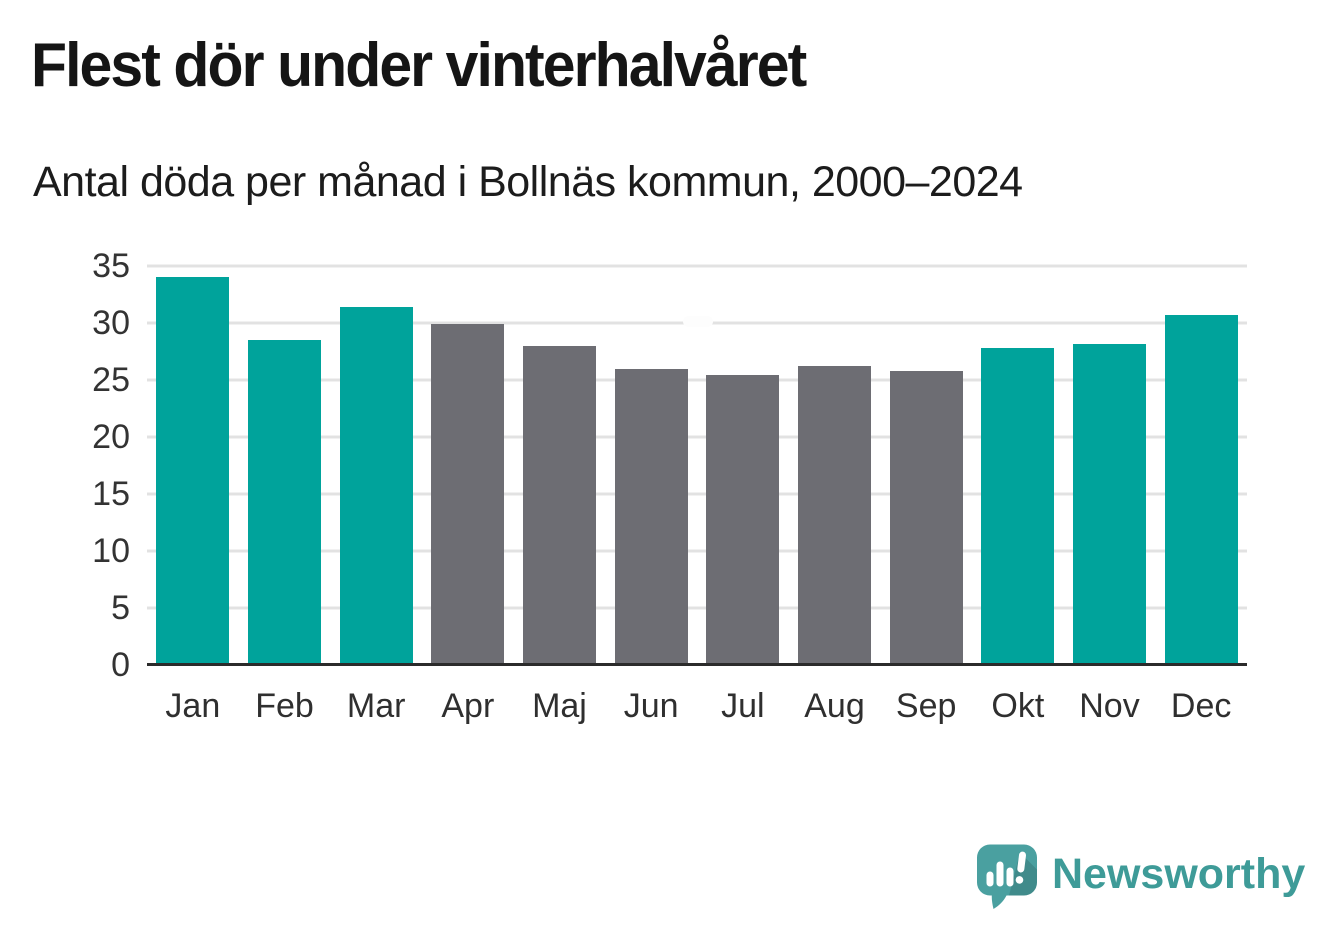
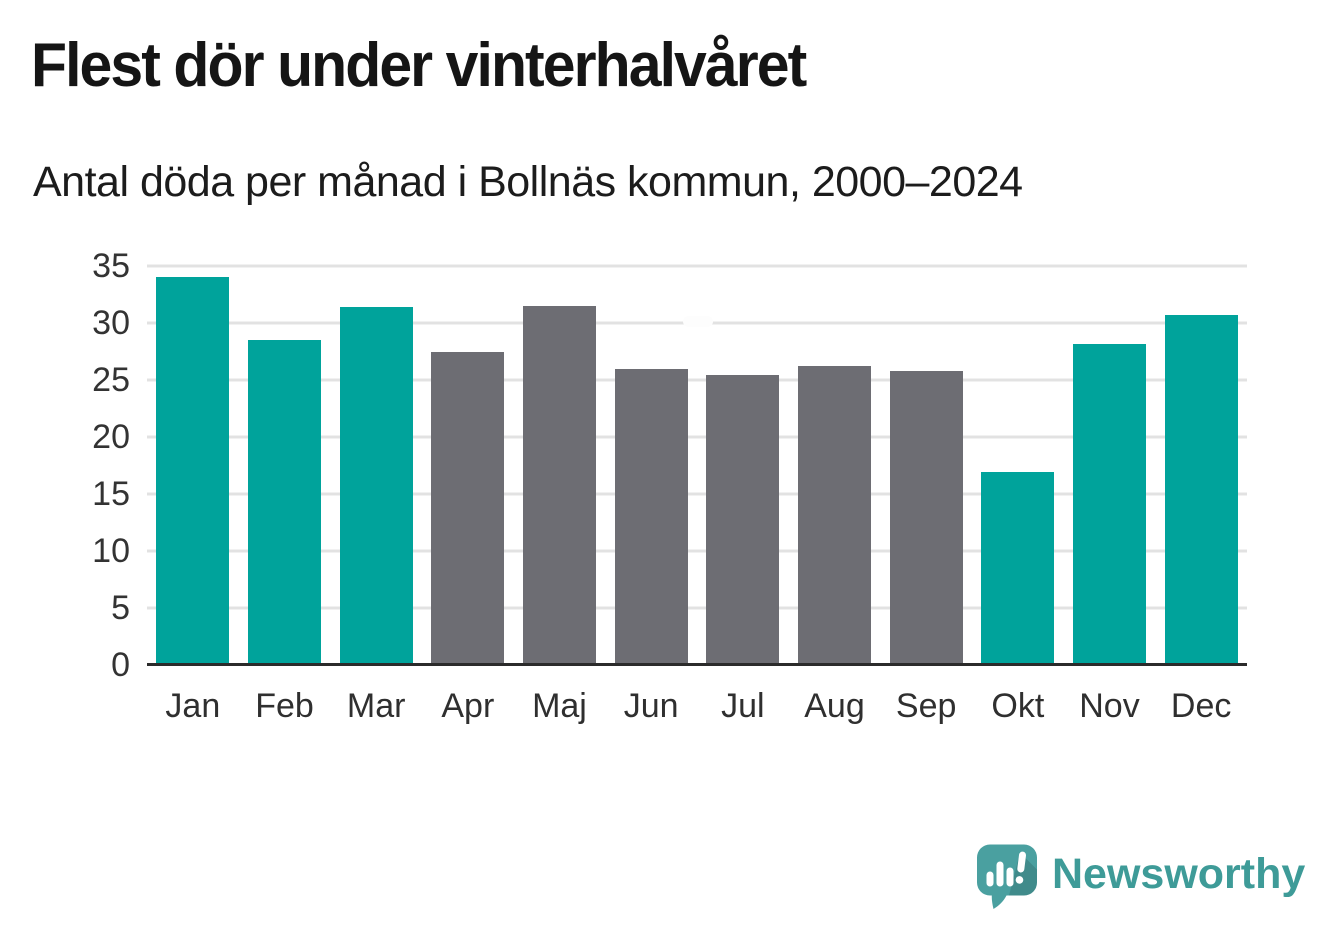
Apr: 29.9 -> 27.5
Maj: 28.0 -> 31.5
Okt: 27.8 -> 16.9
